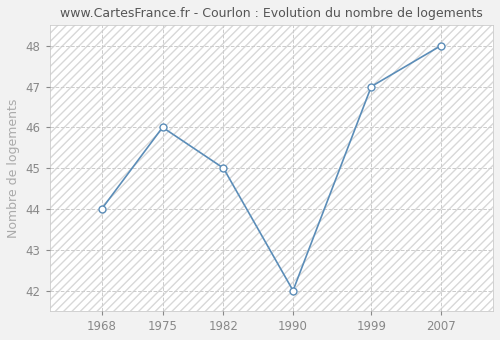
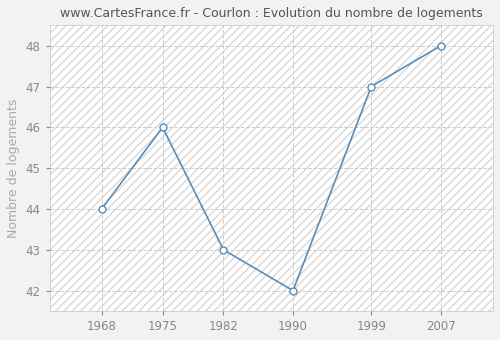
1982: 45 -> 43
